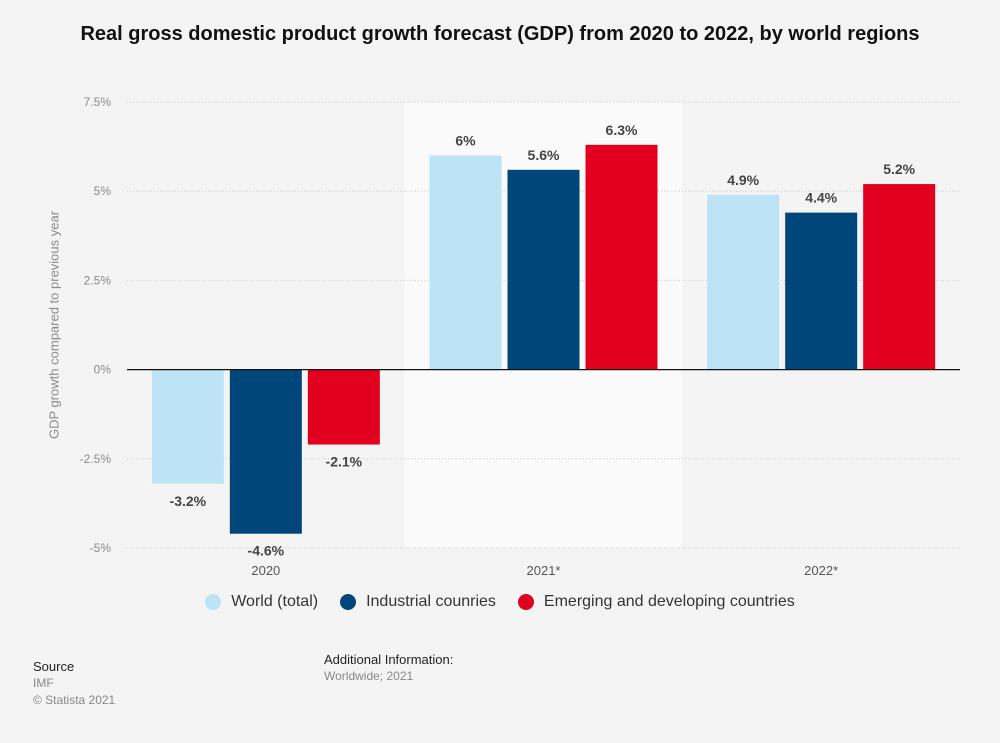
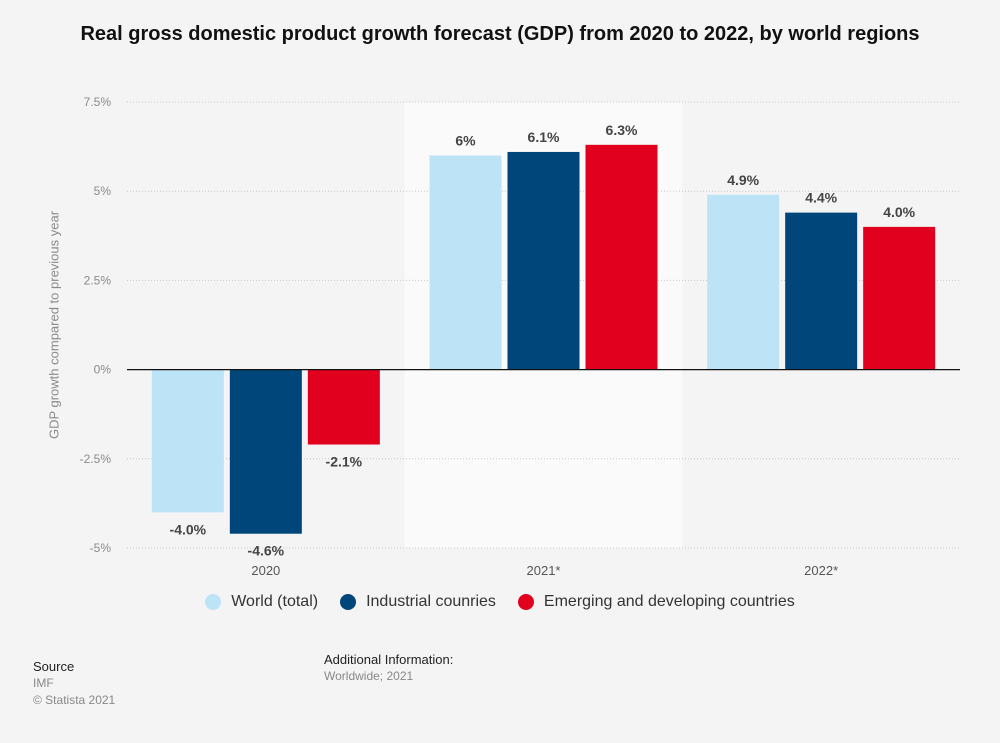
World (total)/2020: -3.2% -> -4.0%
Industrial counries/2021*: 5.6% -> 6.1%
Emerging and developing countries/2022*: 5.2% -> 4.0%
